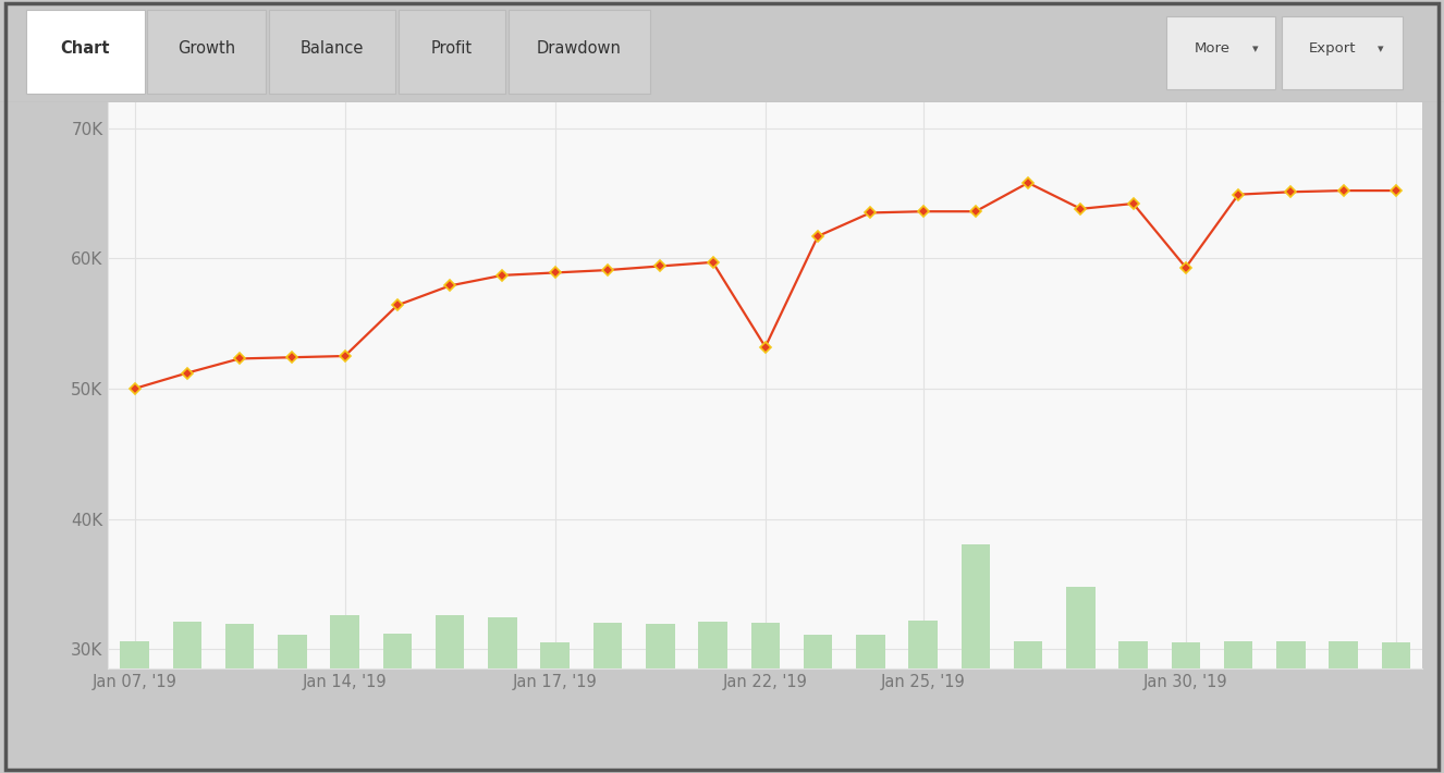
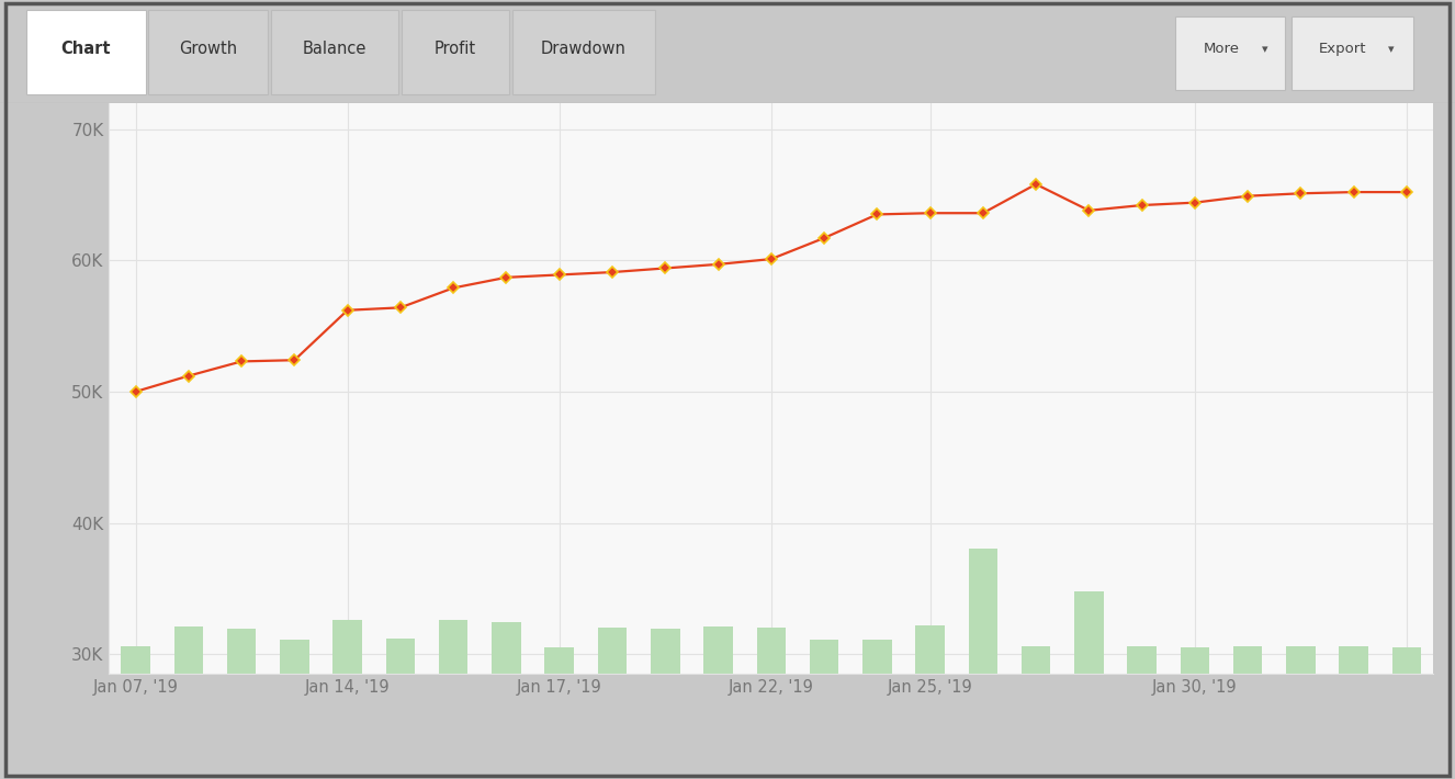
Balance/Jan 14, '19: 52.5K -> 56.2K
Balance/Jan 22, '19: 53.2K -> 60.1K
Balance/Jan 30, '19: 59.3K -> 64.4K
